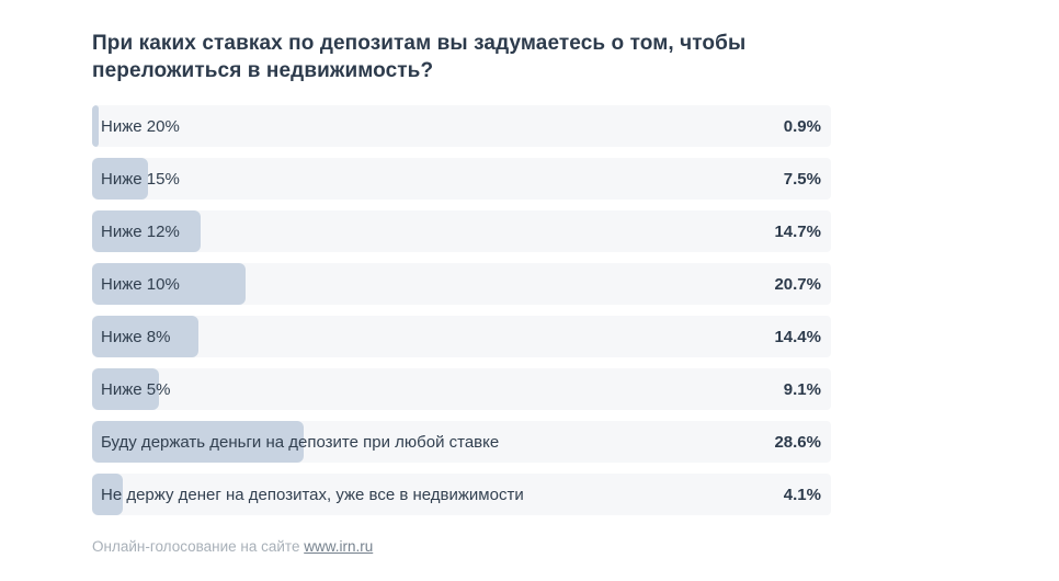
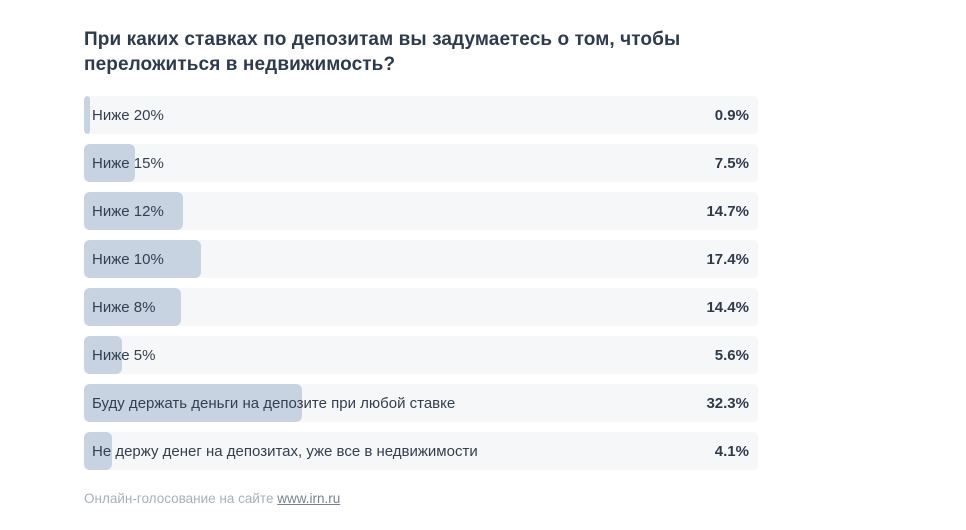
Ниже 10%: 20.7% -> 17.4%
Ниже 5%: 9.1% -> 5.6%
Буду держать деньги на депозите при любой ставке: 28.6% -> 32.3%
